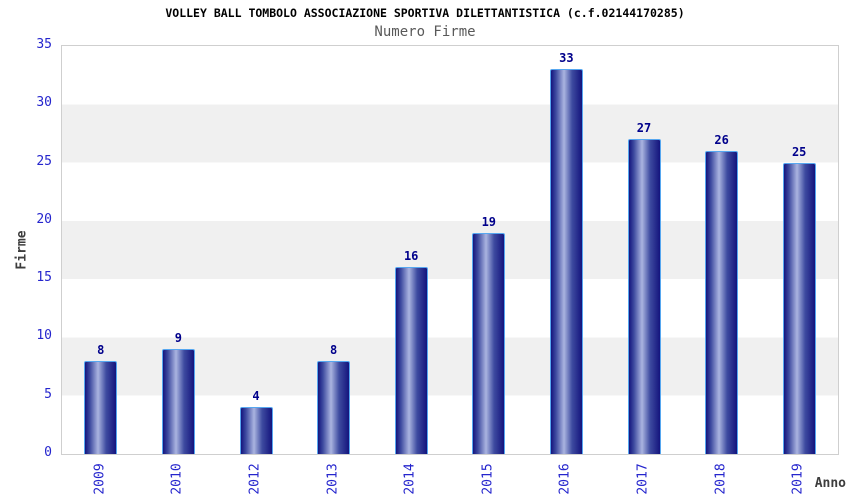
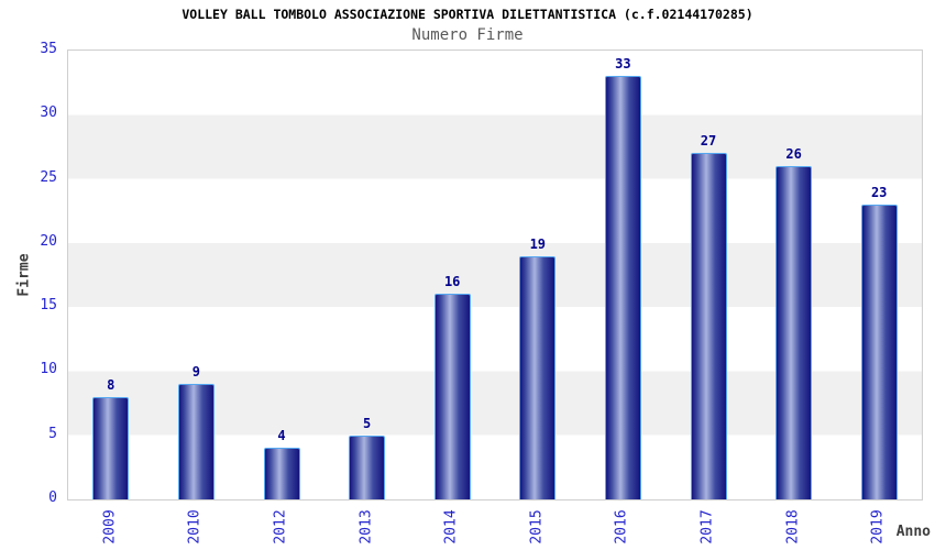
2013: 8 -> 5
2019: 25 -> 23
